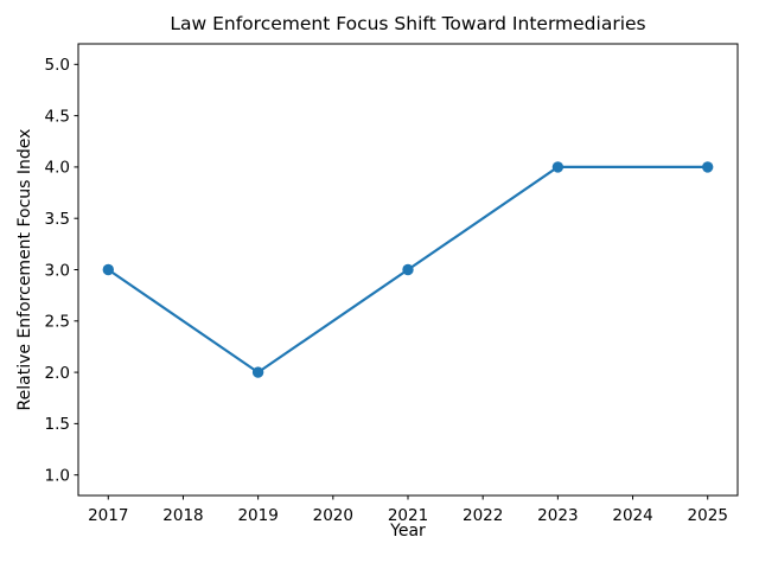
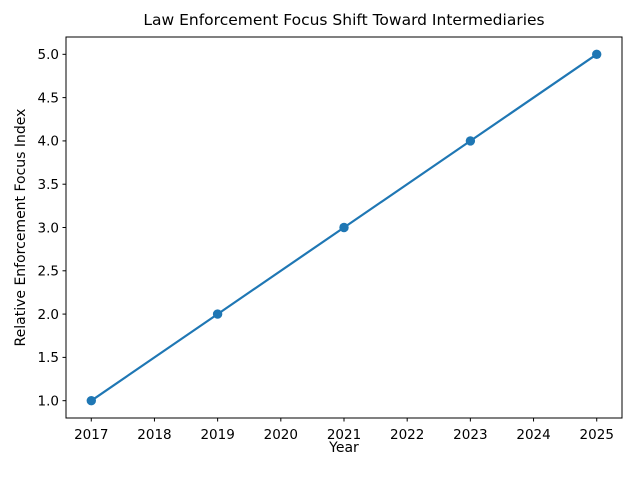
2017: 3 -> 1
2025: 4 -> 5
